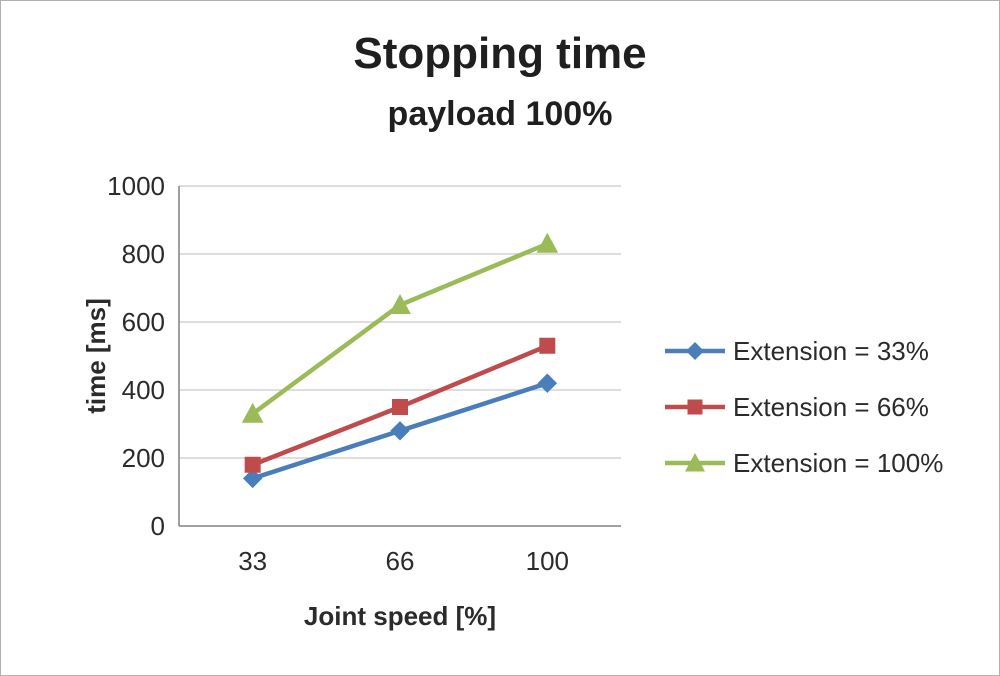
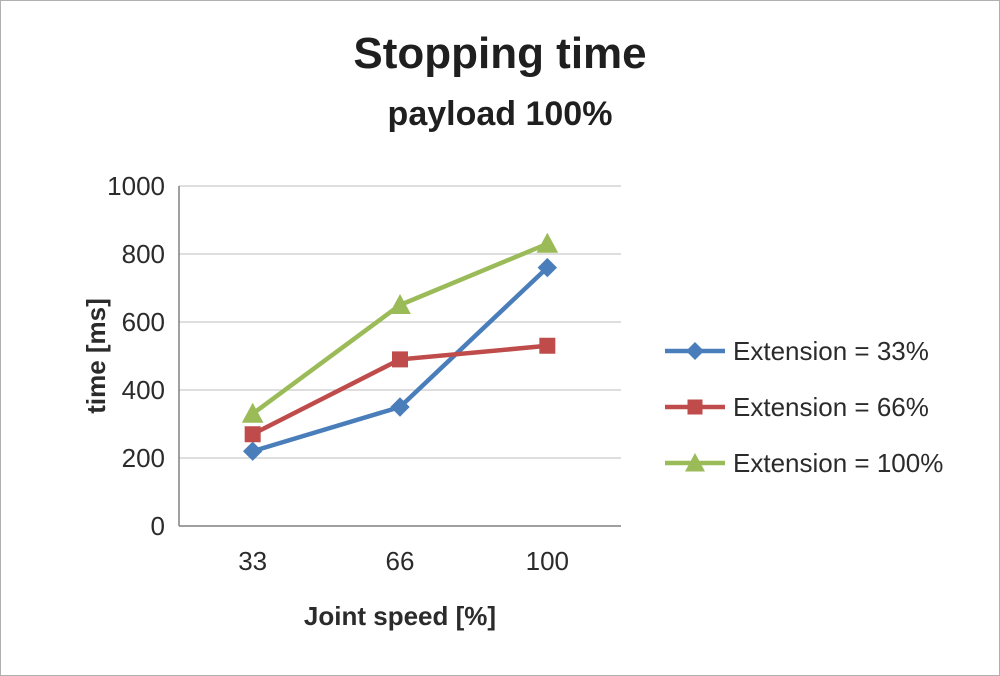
Extension = 33%/33: 140 -> 220
Extension = 66%/33: 180 -> 270
Extension = 33%/66: 280 -> 350
Extension = 66%/66: 350 -> 490
Extension = 33%/100: 420 -> 760
